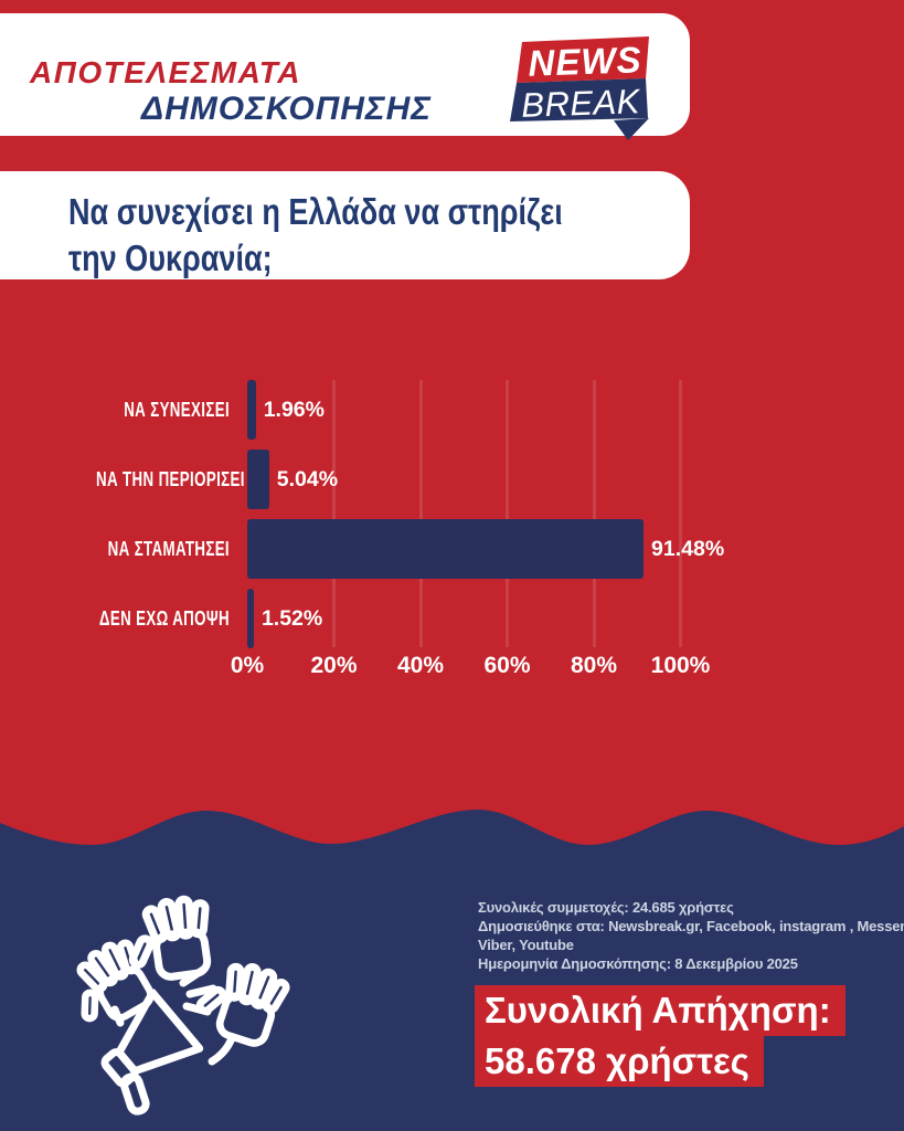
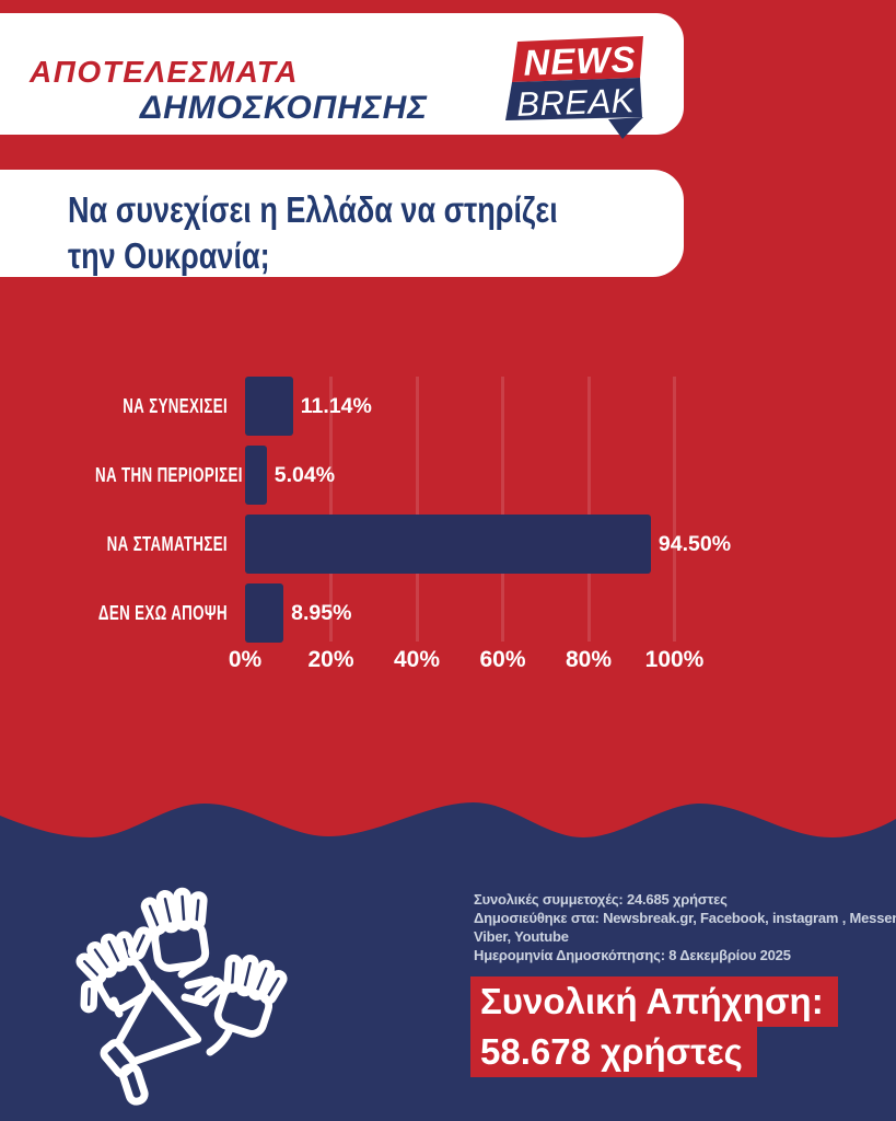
ΝΑ ΣΥΝΕΧΙΣΕΙ: 1.96% -> 11.14%
ΝΑ ΣΤΑΜΑΤΗΣΕΙ: 91.48% -> 94.50%
ΔΕΝ ΕΧΩ ΑΠΟΨΗ: 1.52% -> 8.95%
